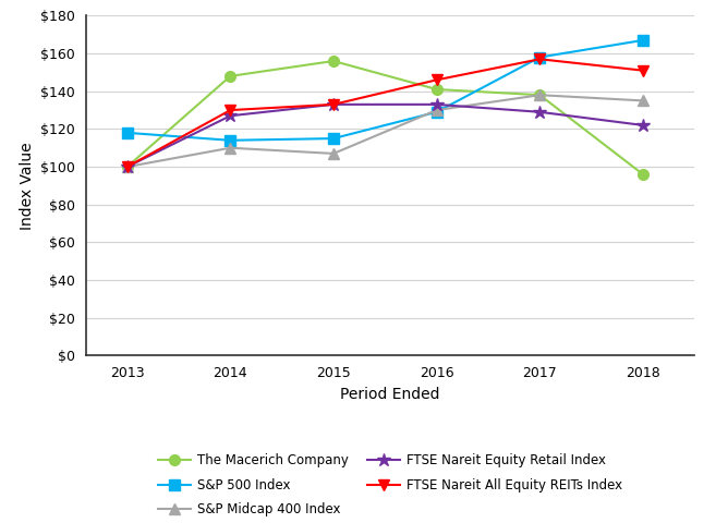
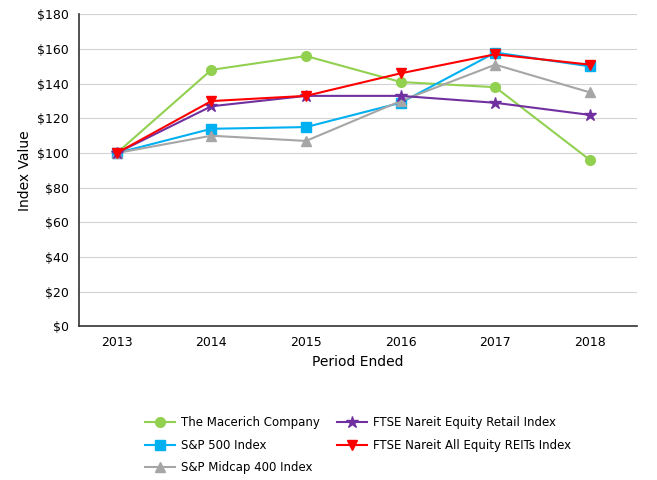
S&P 500 Index/2013: $118 -> $100
S&P Midcap 400 Index/2017: $138 -> $151
S&P 500 Index/2018: $167 -> $150
